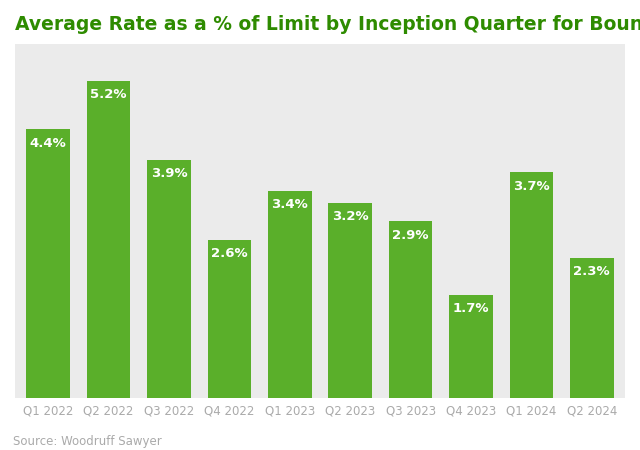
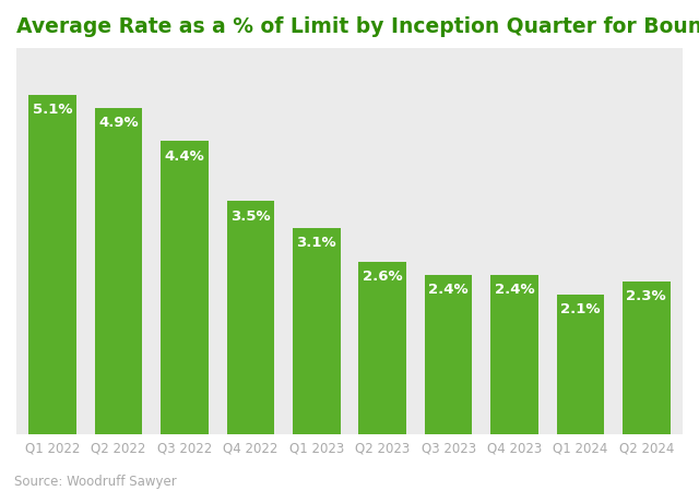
Q1 2022: 4.4% -> 5.1%
Q2 2022: 5.2% -> 4.9%
Q3 2022: 3.9% -> 4.4%
Q4 2022: 2.6% -> 3.5%
Q1 2023: 3.4% -> 3.1%
Q2 2023: 3.2% -> 2.6%
Q3 2023: 2.9% -> 2.4%
Q4 2023: 1.7% -> 2.4%
Q1 2024: 3.7% -> 2.1%
